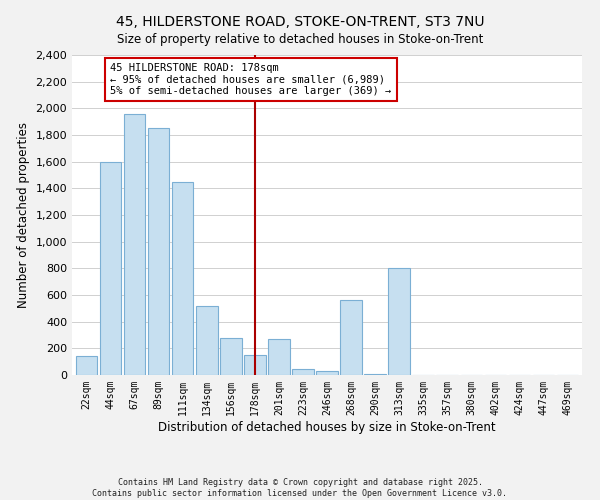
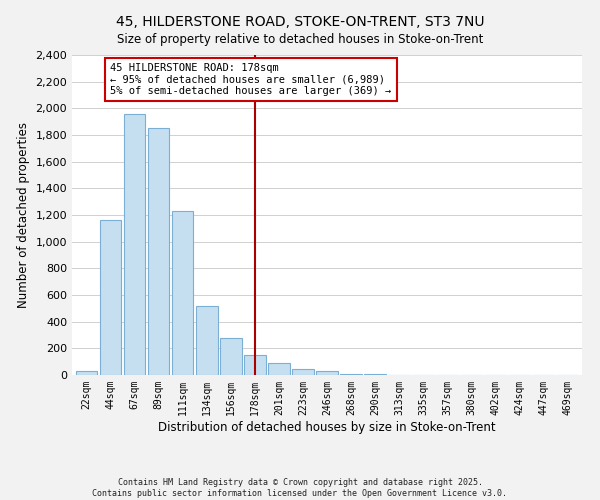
22sqm: 140 -> 30
44sqm: 1,600 -> 1,160
111sqm: 1,450 -> 1,230
201sqm: 270 -> 90
268sqm: 560 -> 10
313sqm: 800 -> 0
